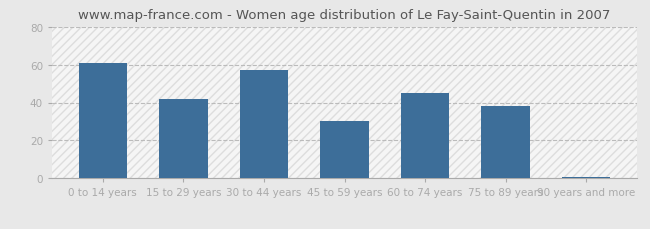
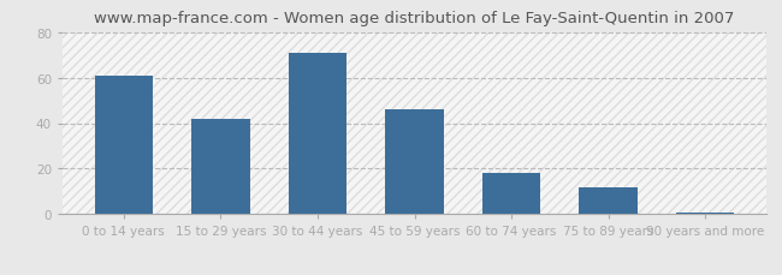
30 to 44 years: 57 -> 71
45 to 59 years: 30 -> 46
60 to 74 years: 45 -> 18
75 to 89 years: 38 -> 12
